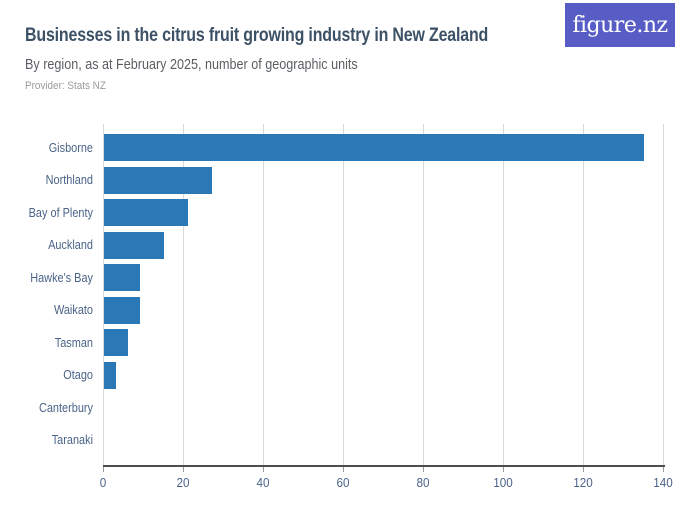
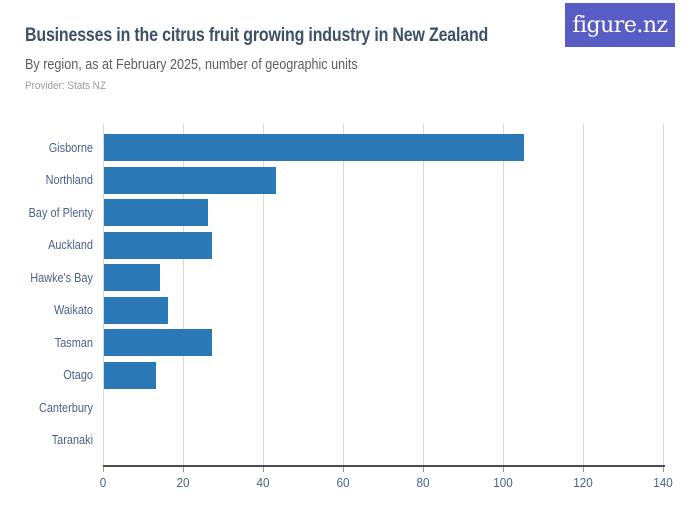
Gisborne: 135 -> 105
Northland: 27 -> 43
Bay of Plenty: 21 -> 26
Auckland: 15 -> 27
Hawke's Bay: 9 -> 14
Waikato: 9 -> 16
Tasman: 6 -> 27
Otago: 3 -> 13
